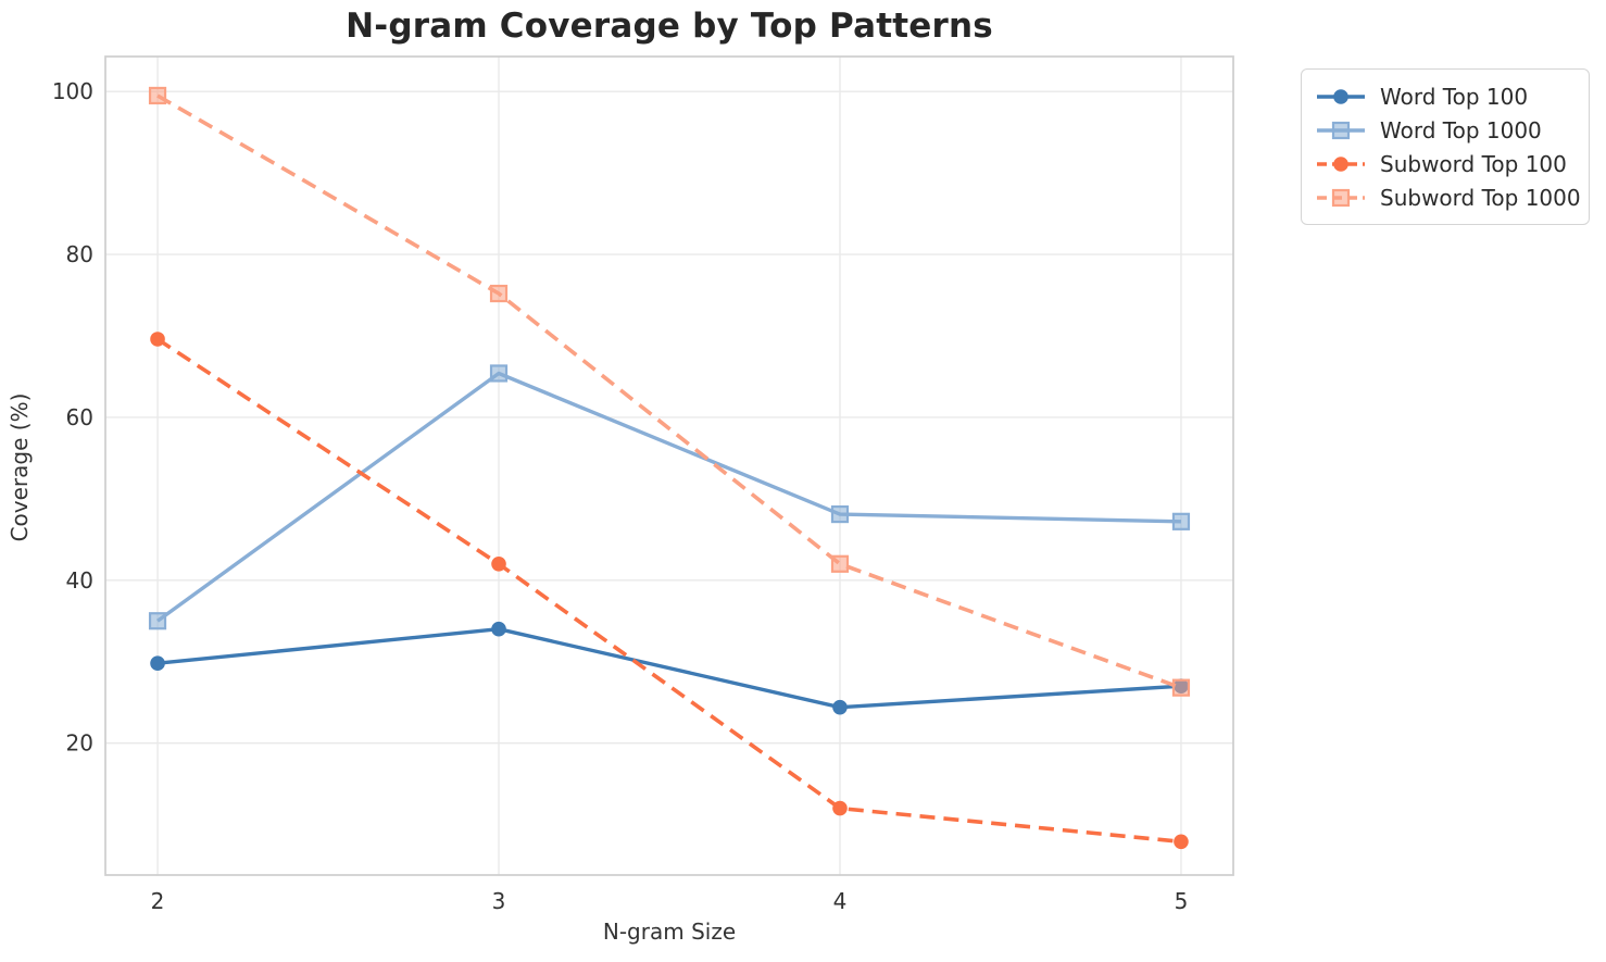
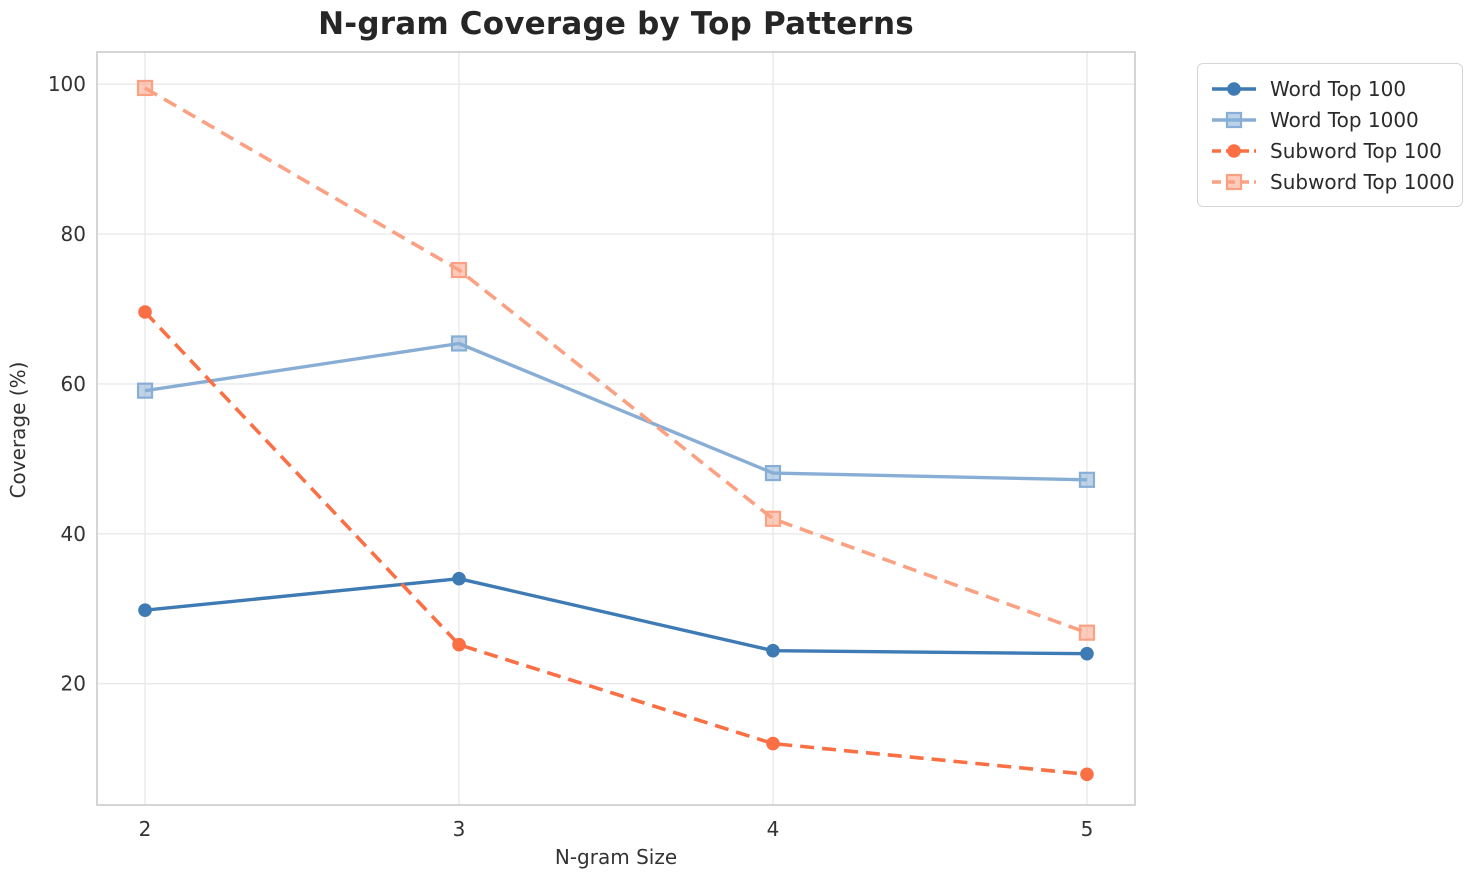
Word Top 1000/2: 35 -> 59
Subword Top 100/3: 42 -> 25
Word Top 100/5: 27 -> 24
